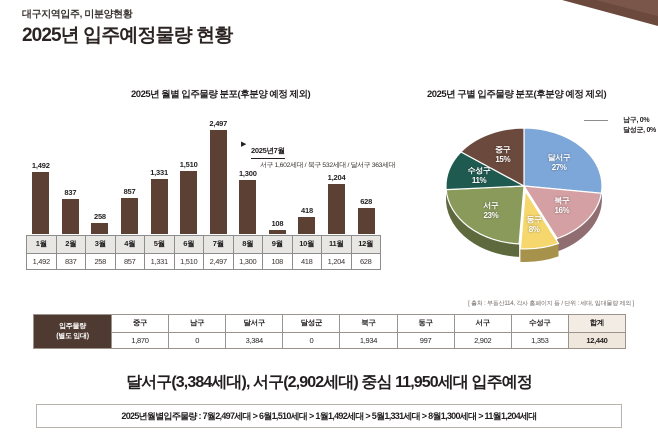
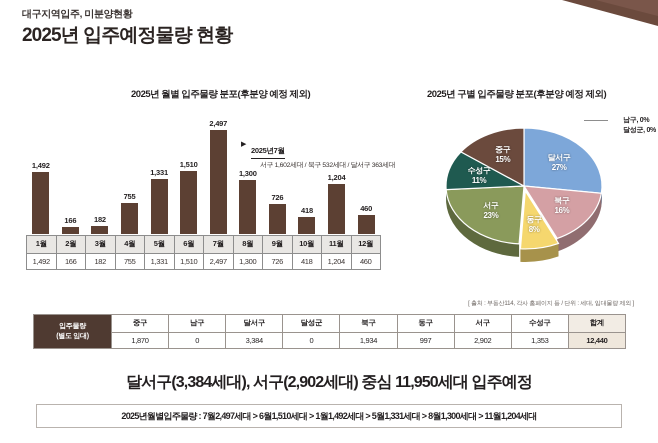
2025년 월별 입주물량 분포(후분양 예정 제외)/2월: 837 -> 166
2025년 월별 입주물량 분포(후분양 예정 제외)/3월: 258 -> 182
2025년 월별 입주물량 분포(후분양 예정 제외)/4월: 857 -> 755
2025년 월별 입주물량 분포(후분양 예정 제외)/9월: 108 -> 726
2025년 월별 입주물량 분포(후분양 예정 제외)/12월: 628 -> 460
